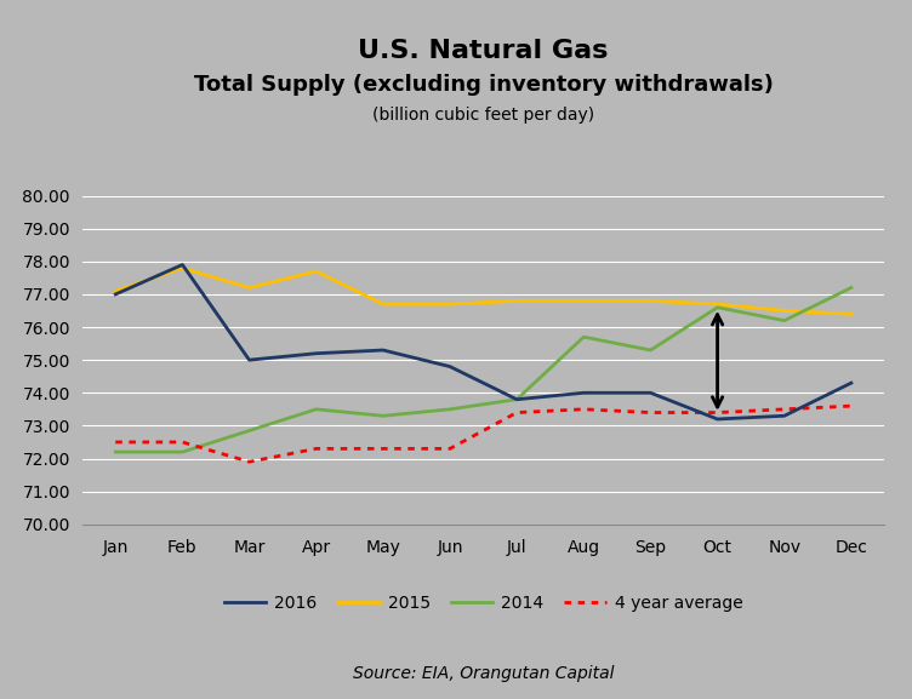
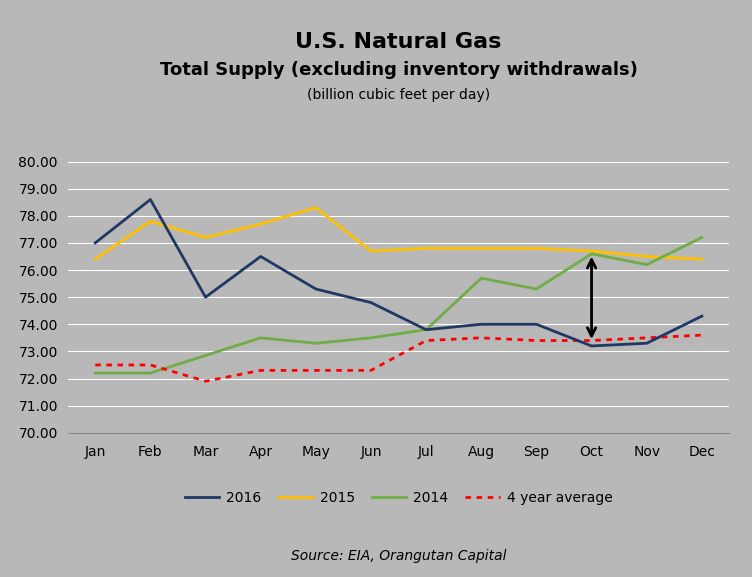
2015/Jan: 77.1 -> 76.4
2016/Feb: 77.9 -> 78.6
2016/Apr: 75.2 -> 76.5
2015/May: 76.7 -> 78.3
